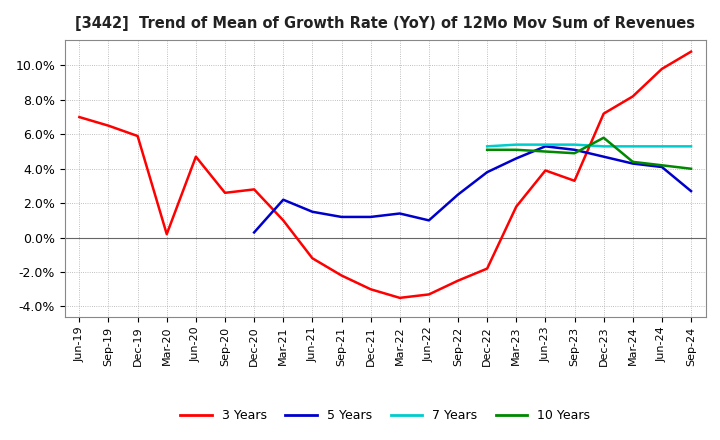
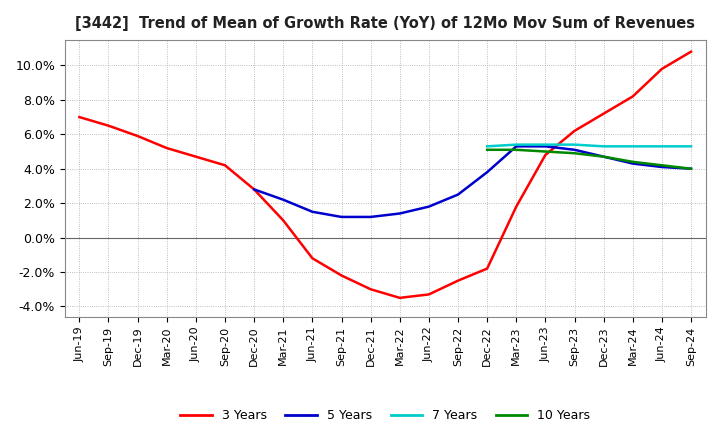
3 Years/Mar-20: 0.2% -> 5.2%
3 Years/Sep-20: 2.6% -> 4.2%
5 Years/Dec-20: 0.3% -> 2.8%
5 Years/Jun-22: 1.0% -> 1.8%
5 Years/Mar-23: 4.6% -> 5.3%
3 Years/Jun-23: 3.9% -> 4.8%
3 Years/Sep-23: 3.3% -> 6.2%
10 Years/Dec-23: 5.8% -> 4.7%
5 Years/Sep-24: 2.7% -> 4.0%
